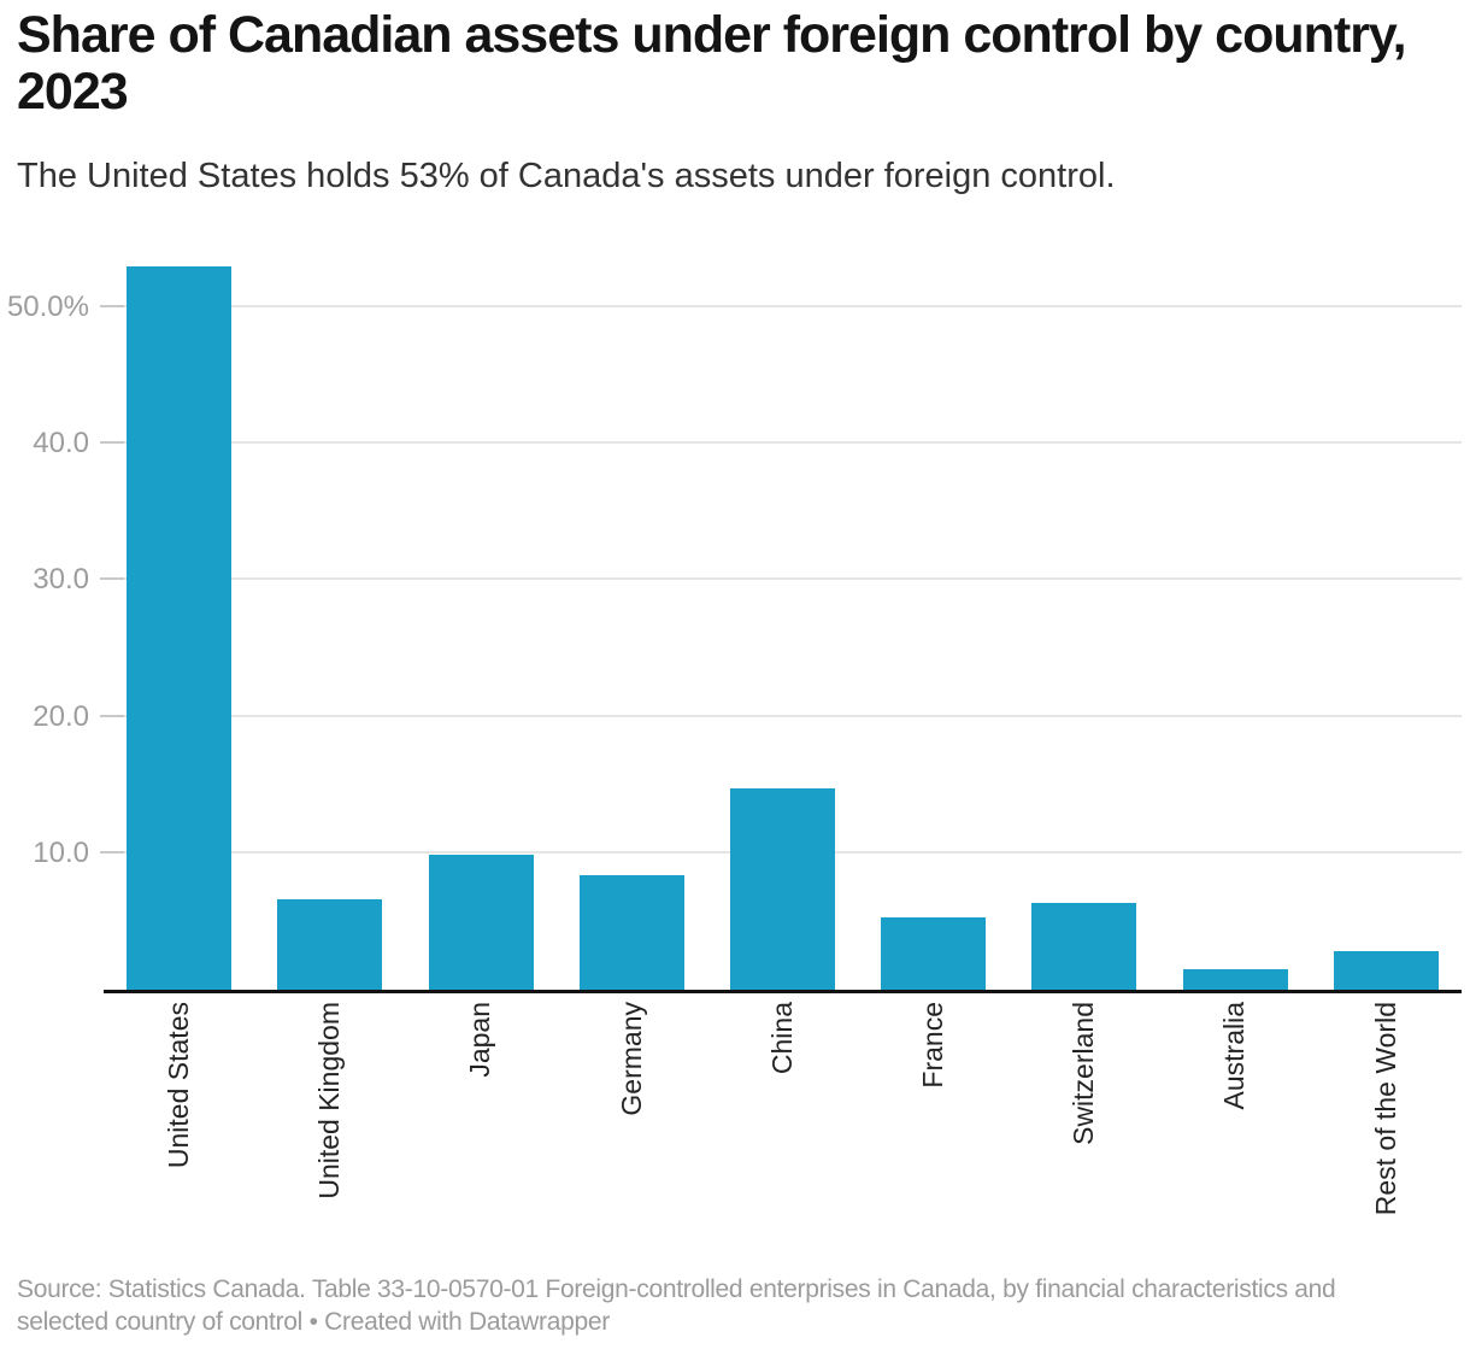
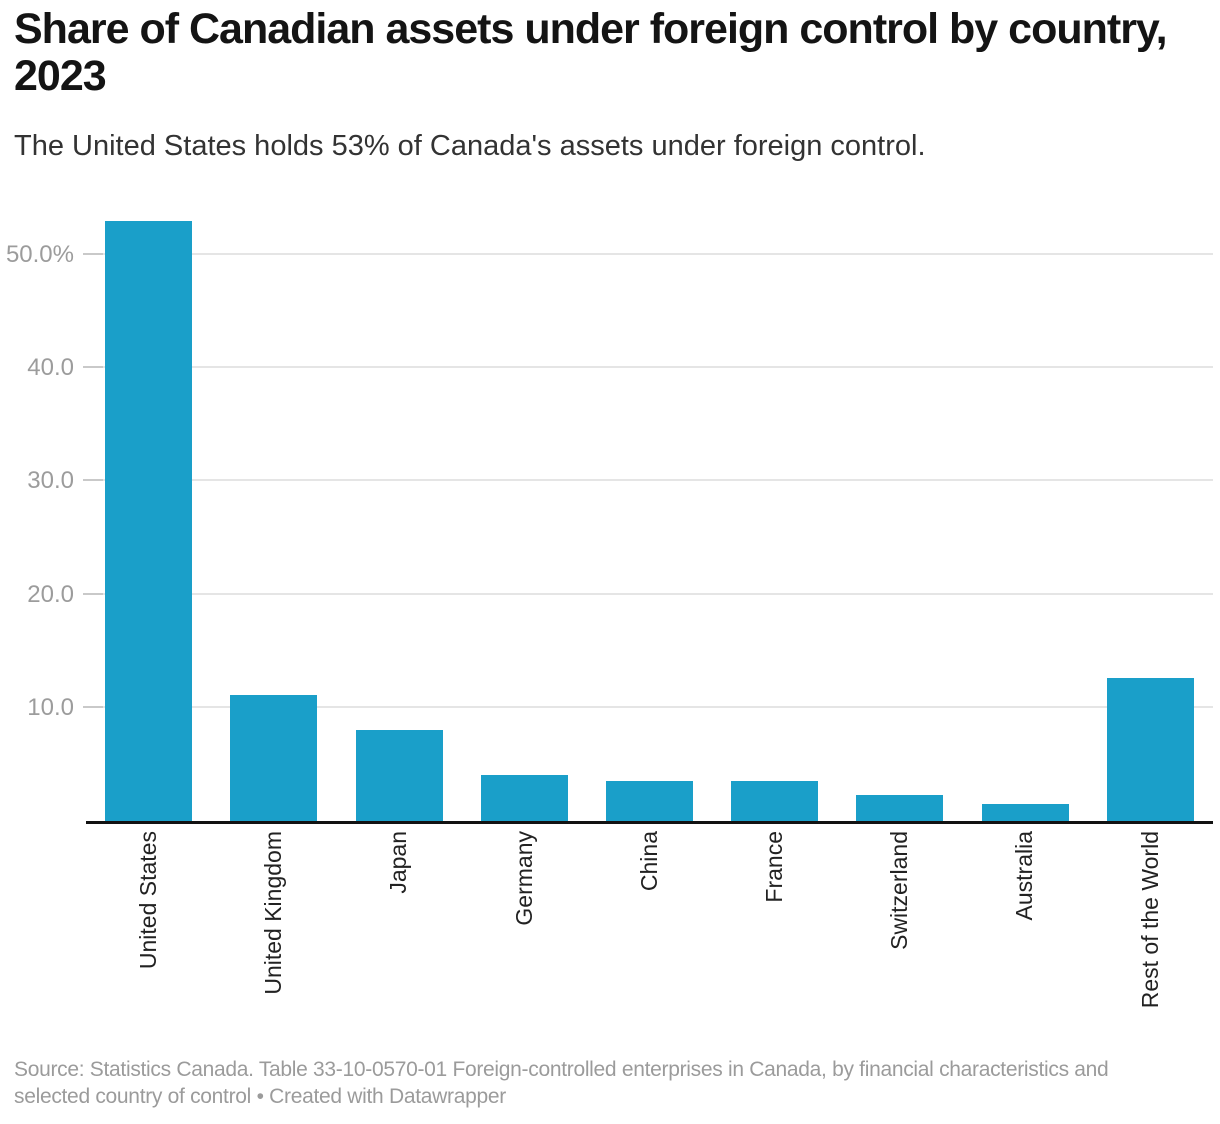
United Kingdom: 6.6% -> 11.1%
Japan: 9.9% -> 8.0%
Germany: 8.4% -> 4.1%
China: 14.8% -> 3.5%
France: 5.3% -> 3.5%
Switzerland: 6.4% -> 2.3%
Rest of the World: 2.8% -> 12.6%
